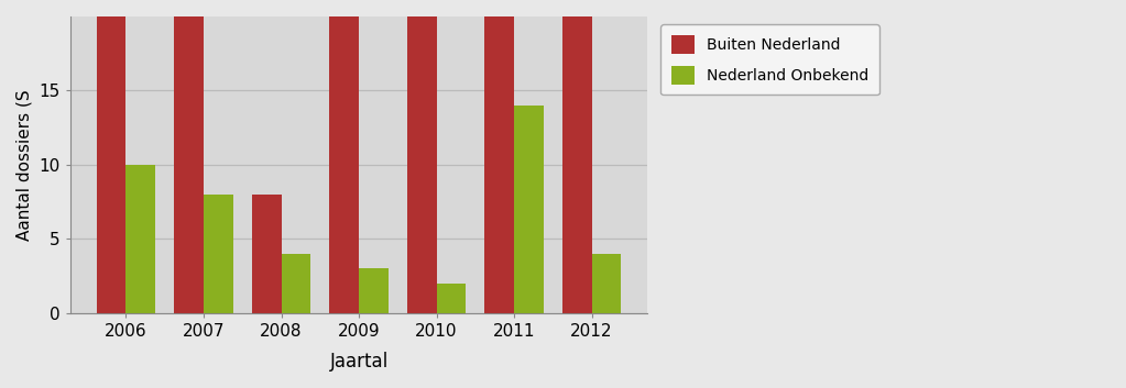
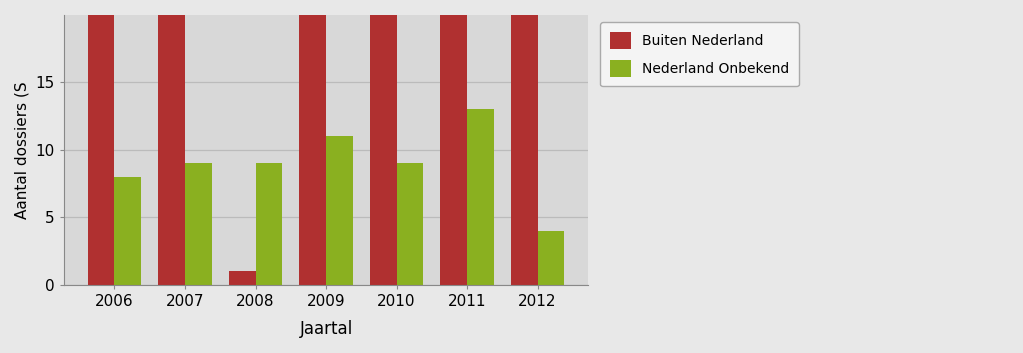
Nederland Onbekend/2006: 10 -> 8
Nederland Onbekend/2007: 8 -> 9
Buiten Nederland/2008: 8 -> 1
Nederland Onbekend/2008: 4 -> 9
Nederland Onbekend/2009: 3 -> 11
Nederland Onbekend/2010: 2 -> 9
Nederland Onbekend/2011: 14 -> 13
